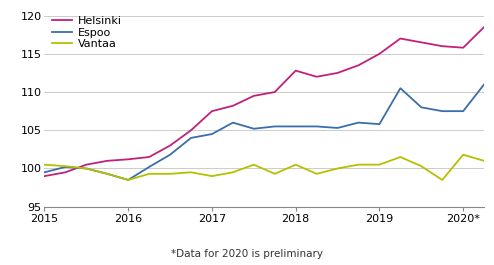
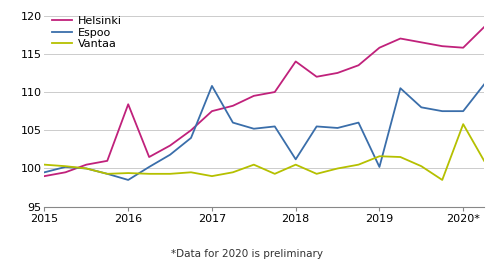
Helsinki/2016: 101.2 -> 108.4
Vantaa/2016: 98.5 -> 99.4
Espoo/2017: 104.5 -> 110.8
Helsinki/2018: 112.8 -> 114.0
Espoo/2018: 105.5 -> 101.2
Helsinki/2019: 115.0 -> 115.8
Espoo/2019: 105.8 -> 100.2
Vantaa/2019: 100.5 -> 101.6
Vantaa/2020*: 101.8 -> 105.8
